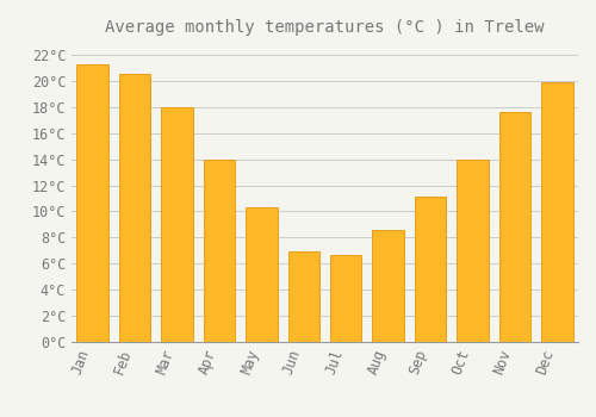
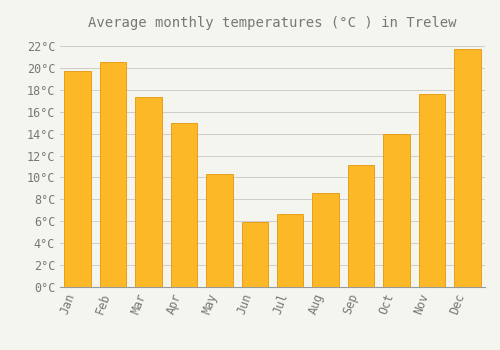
Jan: 21.3°C -> 19.7°C
Mar: 18.0°C -> 17.3°C
Apr: 14.0°C -> 15.0°C
Jun: 6.9°C -> 5.9°C
Dec: 19.9°C -> 21.7°C
